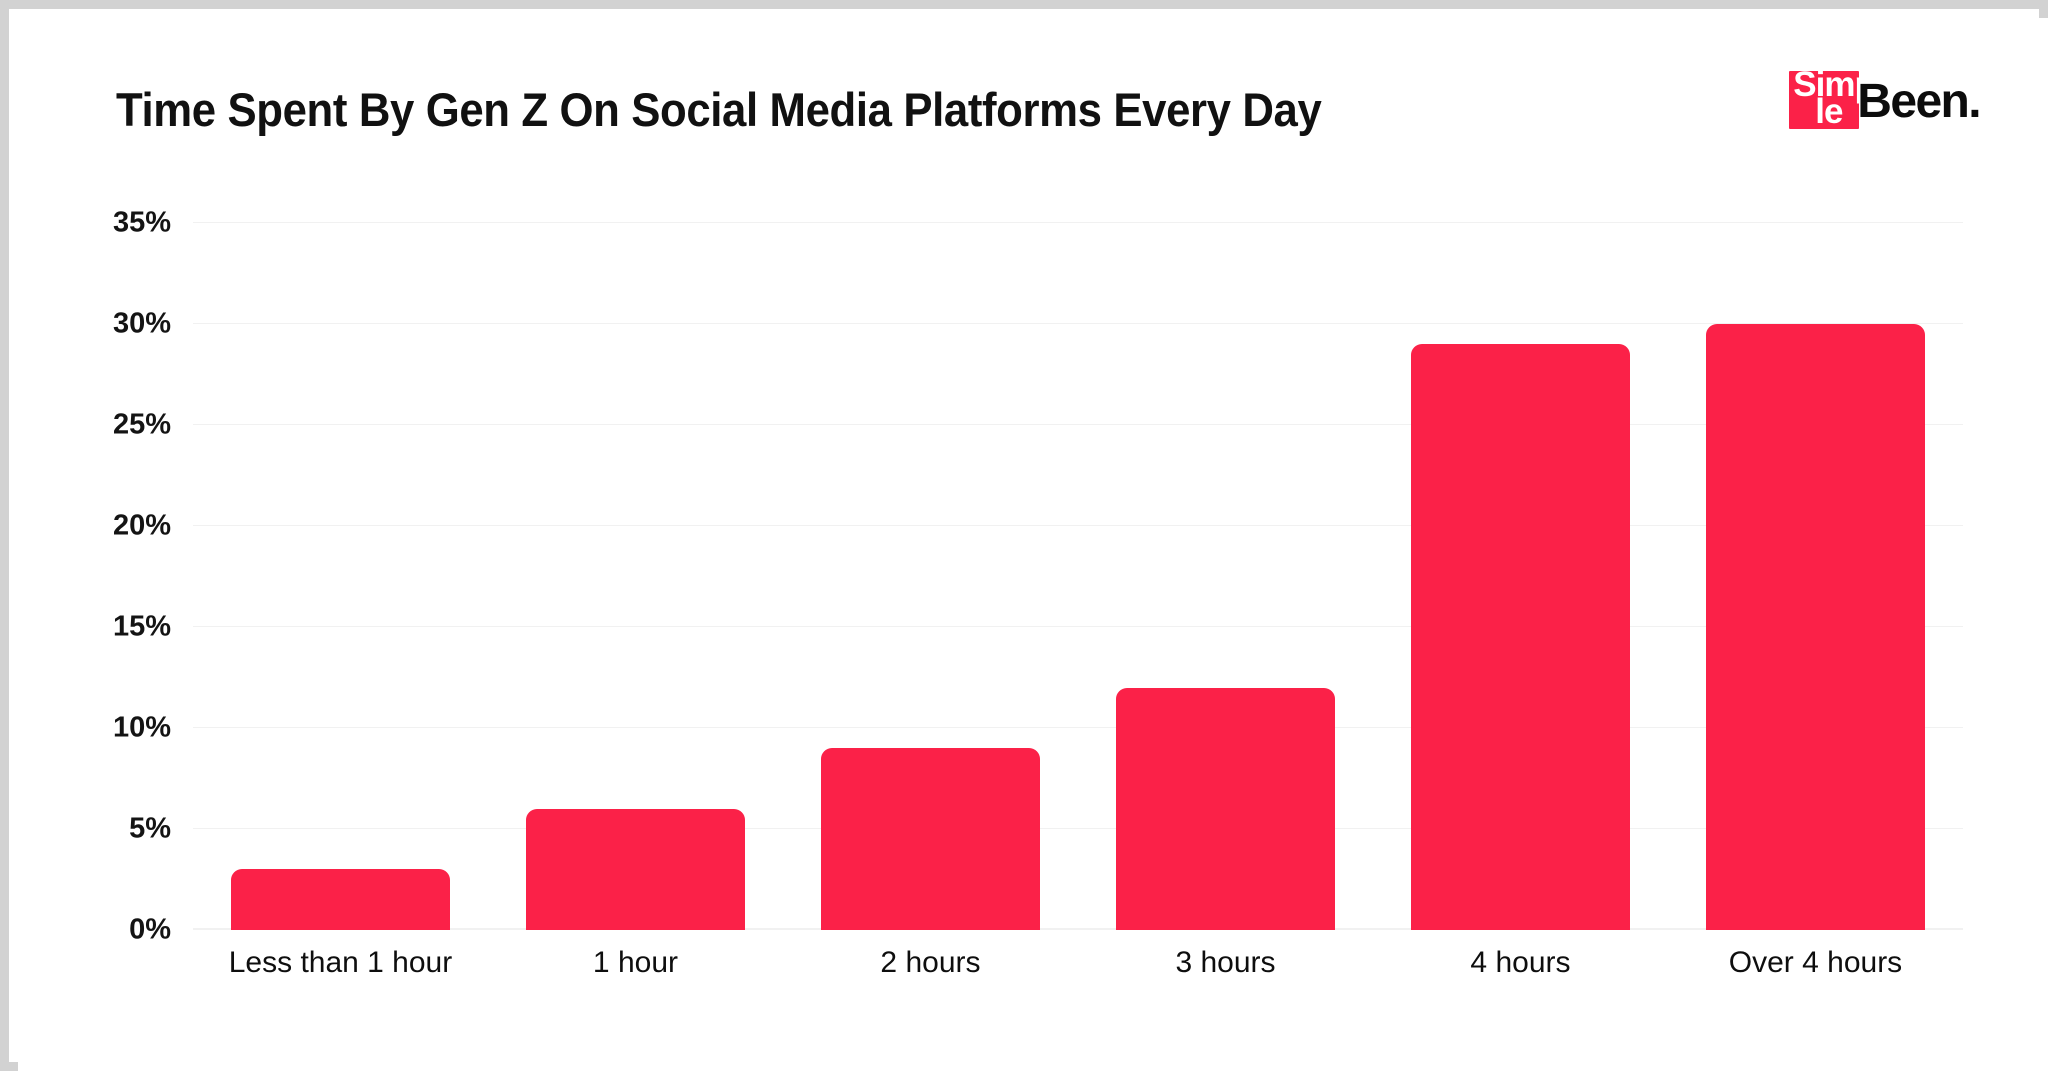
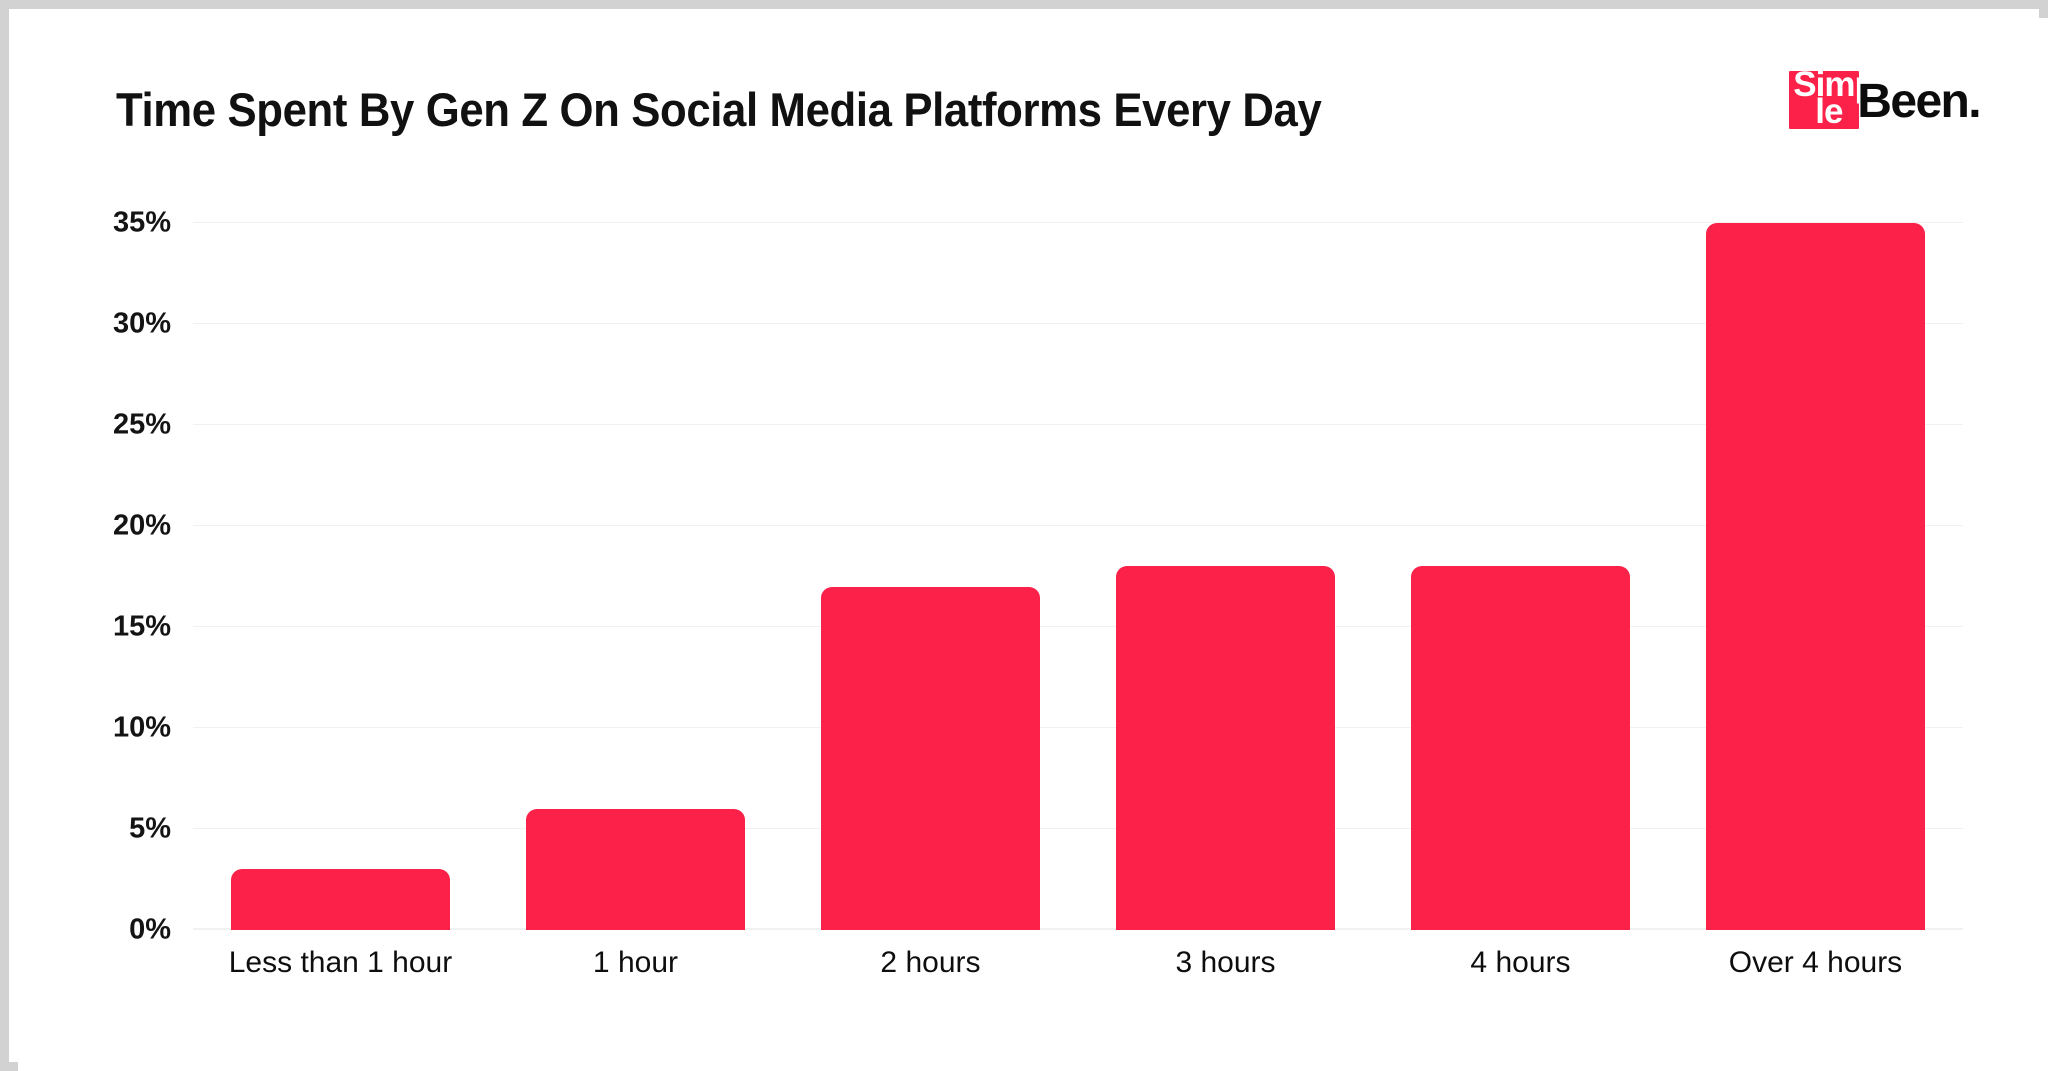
2 hours: 9% -> 17%
3 hours: 12% -> 18%
4 hours: 29% -> 18%
Over 4 hours: 30% -> 35%
